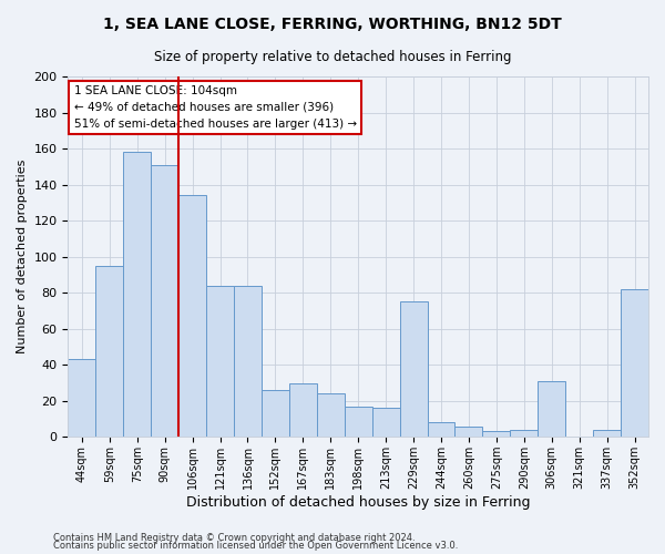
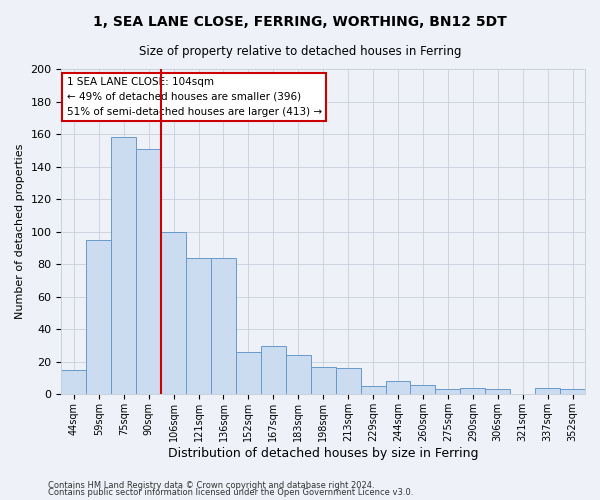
44sqm: 43 -> 15
106sqm: 134 -> 100
229sqm: 75 -> 5
306sqm: 31 -> 3
352sqm: 82 -> 3
